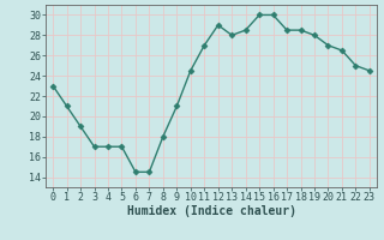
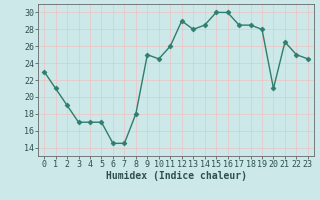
9: 21.0 -> 25.0
11: 27.0 -> 26.0
20: 27.0 -> 21.0
